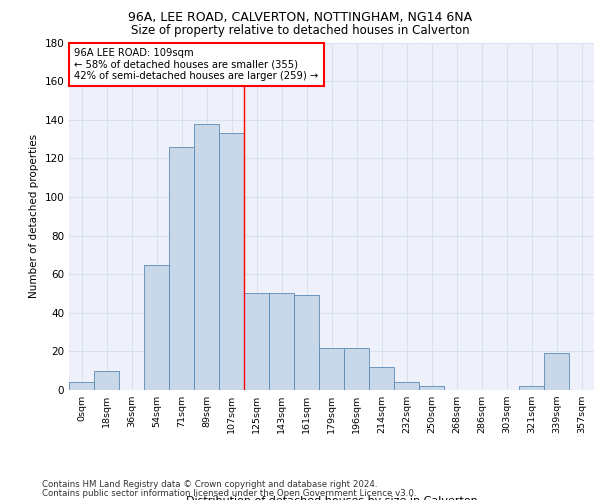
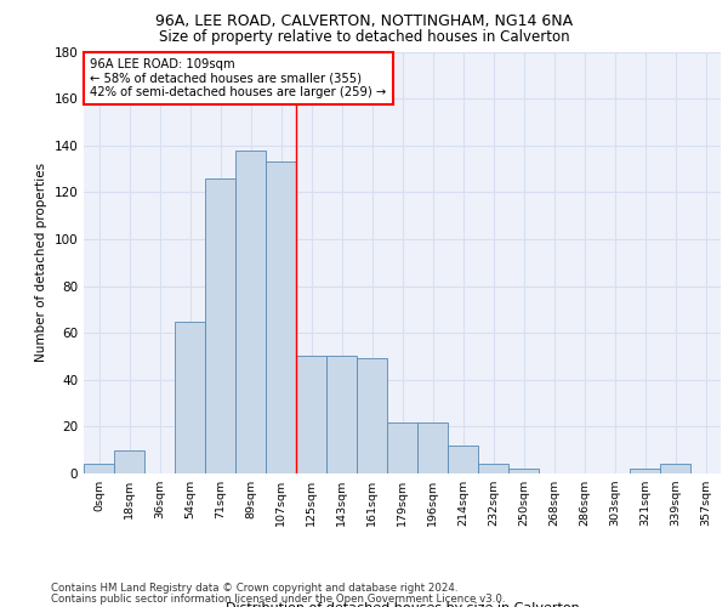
339sqm: 19 -> 4
